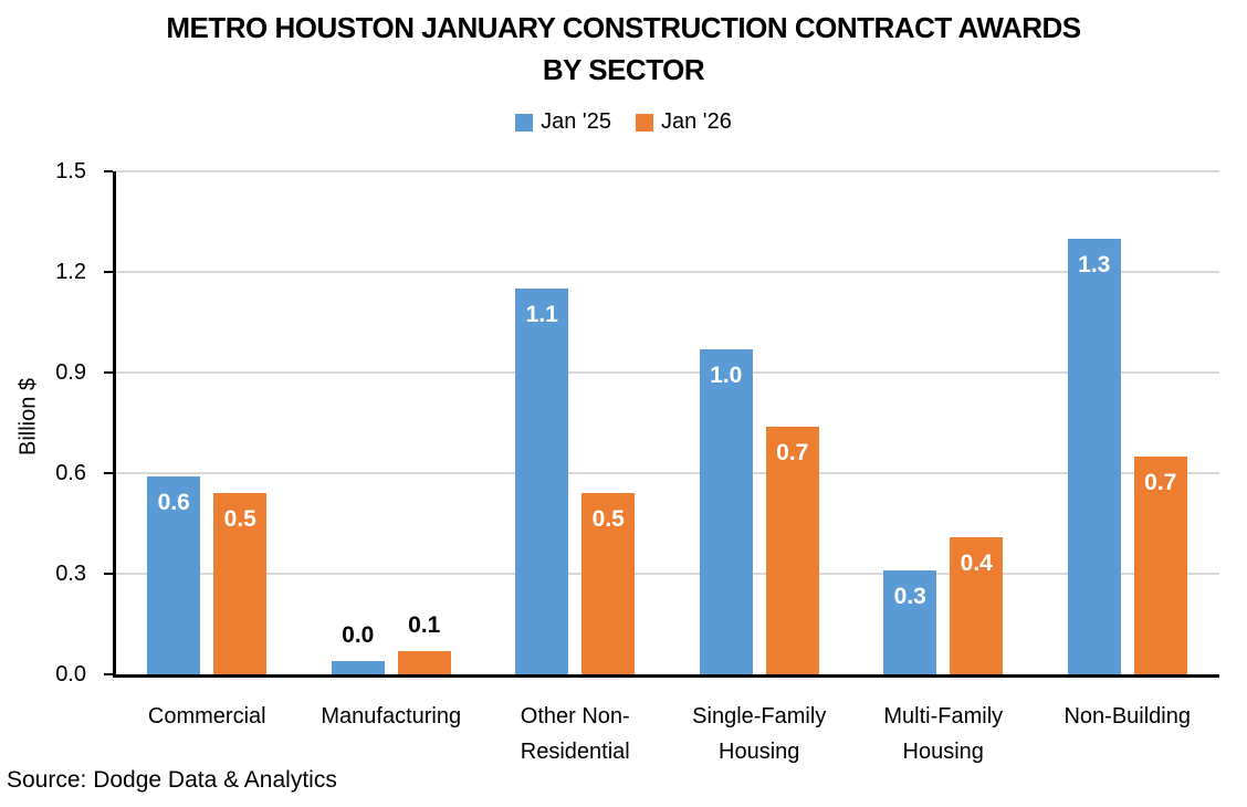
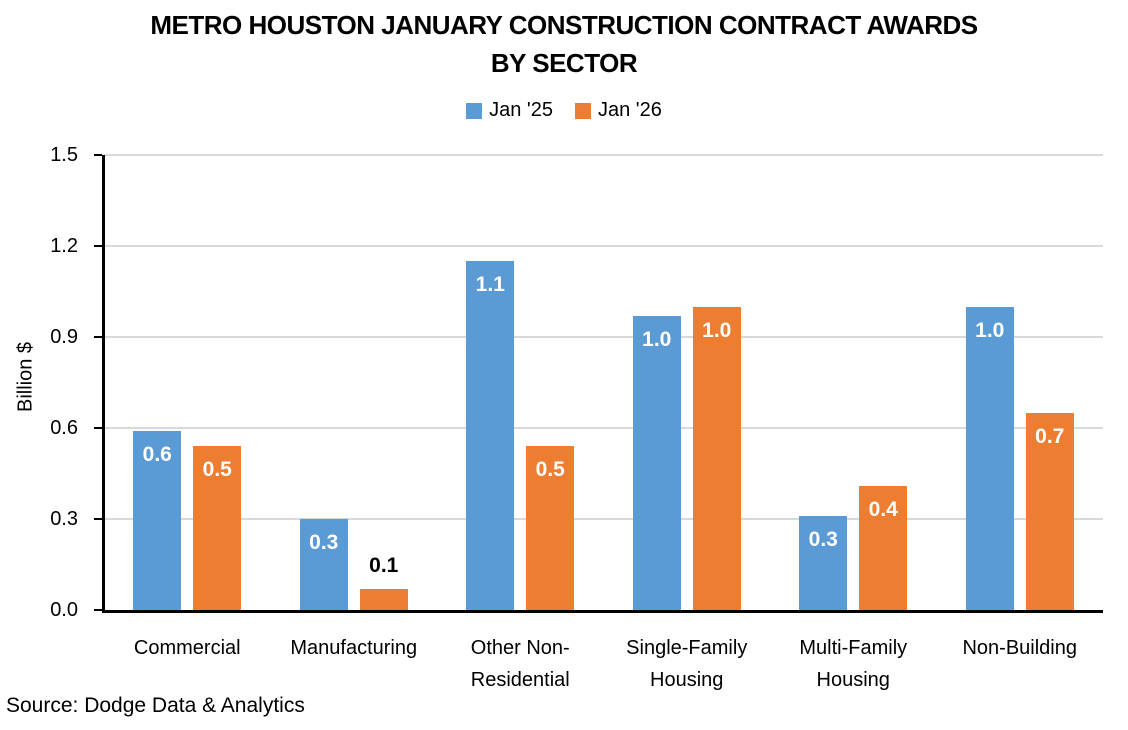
Jan '25/Manufacturing: 0.0 -> 0.3
Jan '26/Single-Family Housing: 0.7 -> 1.0
Jan '25/Non-Building: 1.3 -> 1.0
